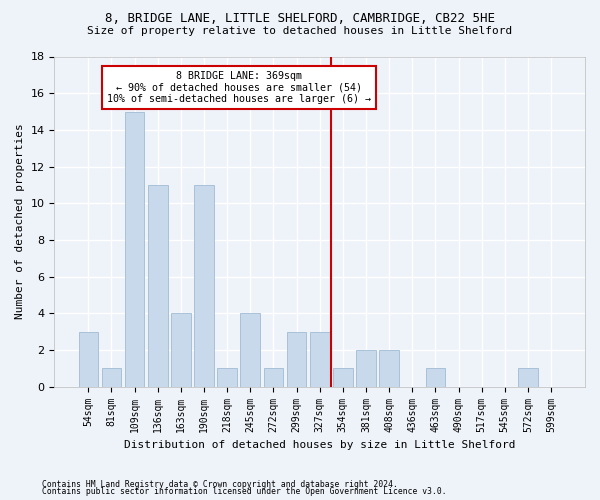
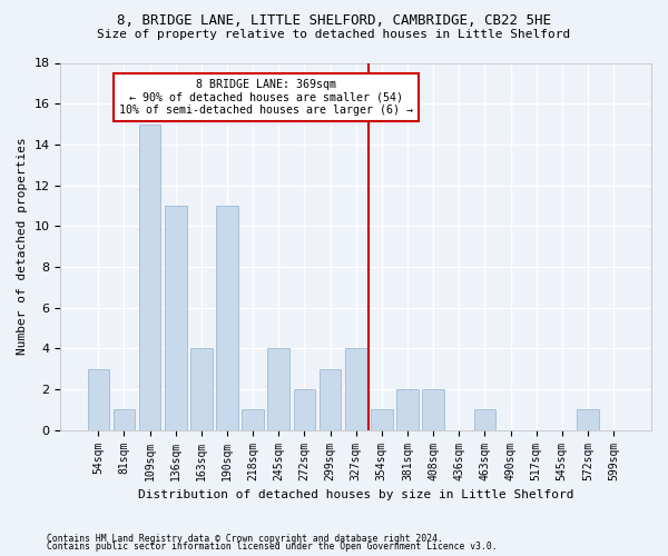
272sqm: 1 -> 2
327sqm: 3 -> 4
